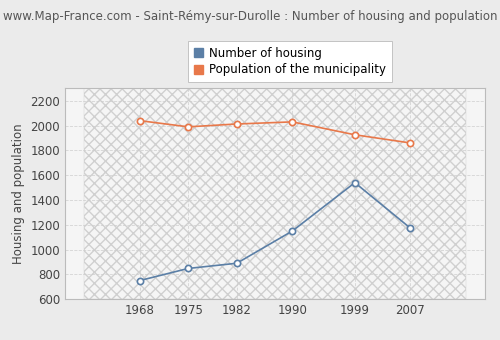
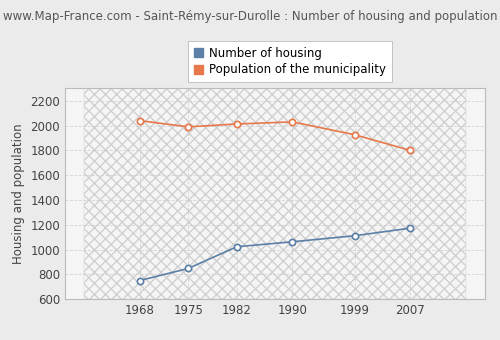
Number of housing/1982: 890 -> 1020
Number of housing/1990: 1150 -> 1060
Number of housing/1999: 1540 -> 1110
Population of the municipality/2007: 1860 -> 1800
